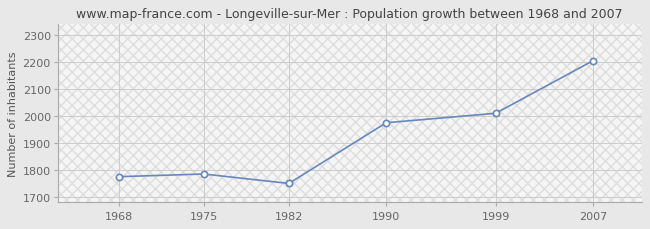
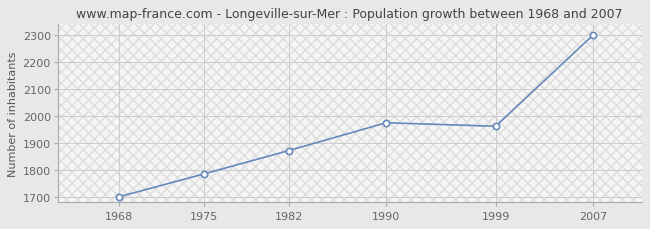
1968: 1775 -> 1700
1982: 1750 -> 1872
1999: 2010 -> 1962
2007: 2205 -> 2300
